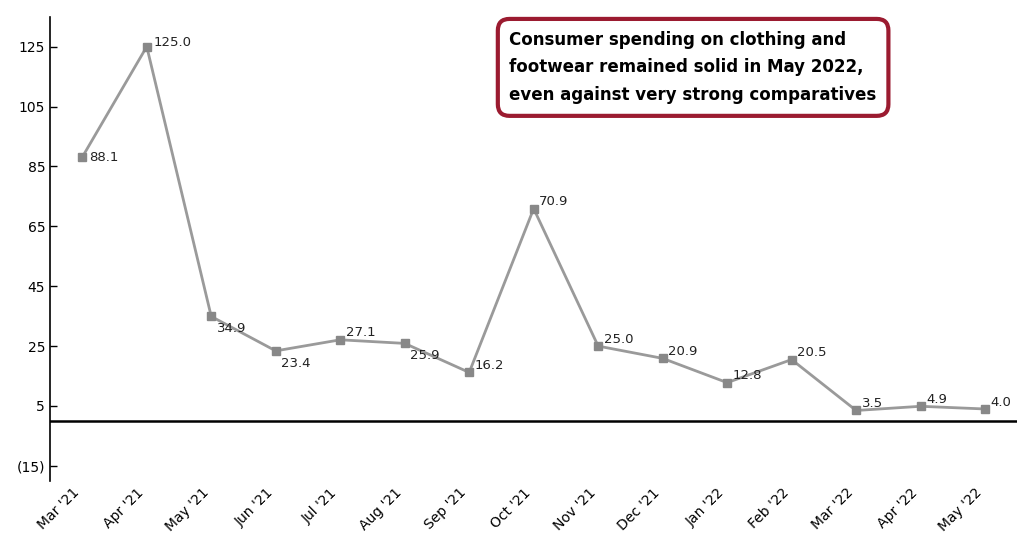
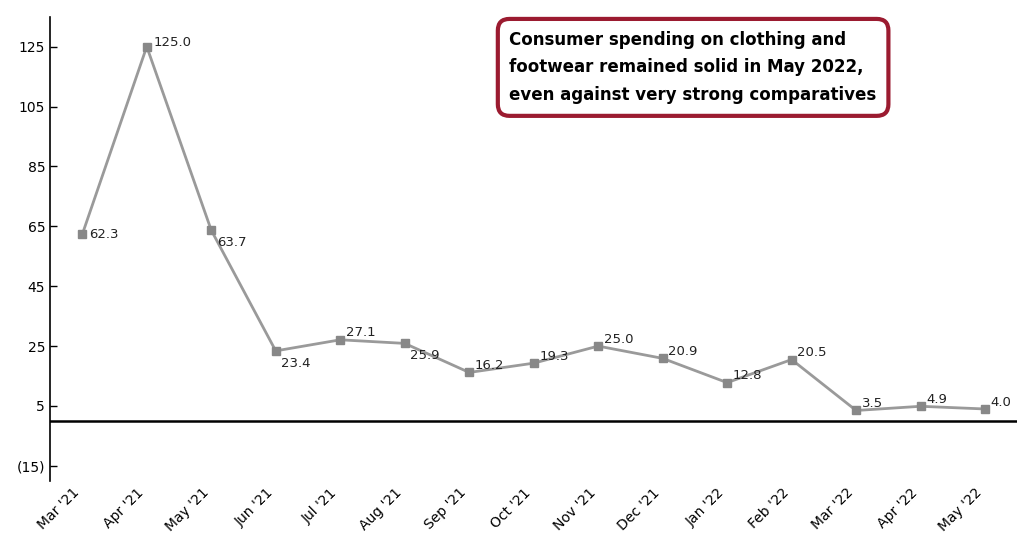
Mar '21: 88.1 -> 62.3
May '21: 34.9 -> 63.7
Oct '21: 70.9 -> 19.3
